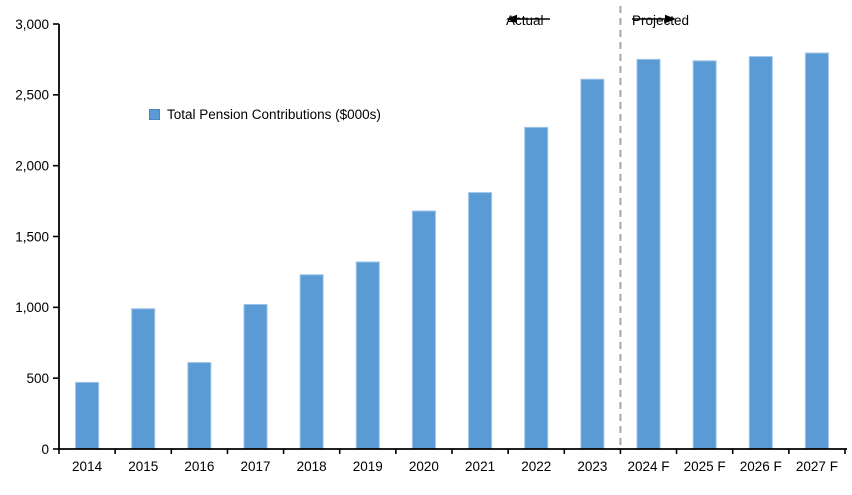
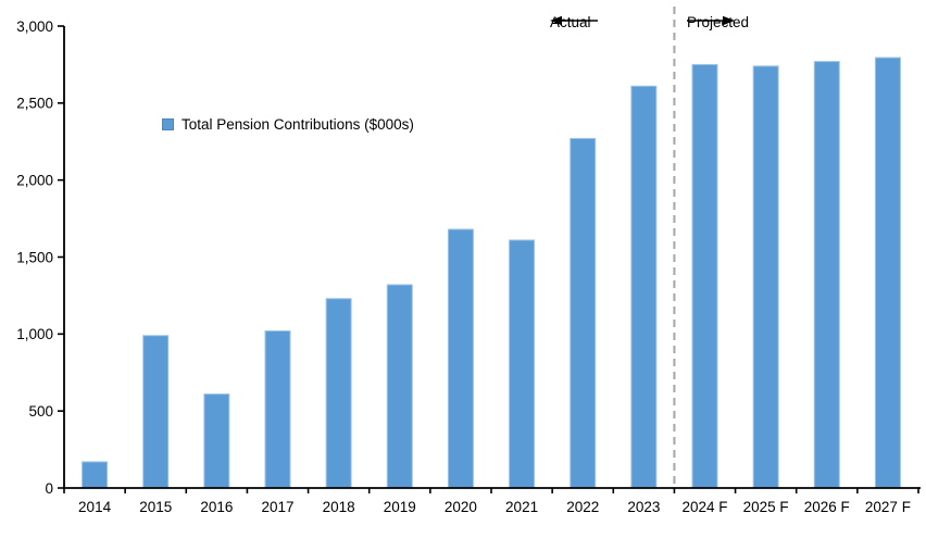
2014: 470 -> 170
2021: 1810 -> 1610
